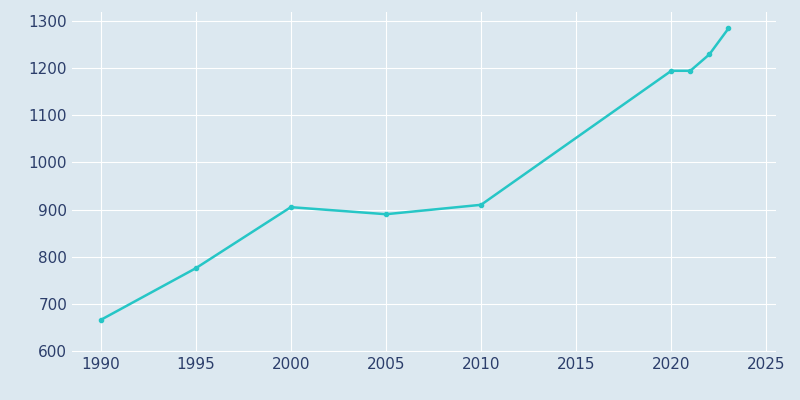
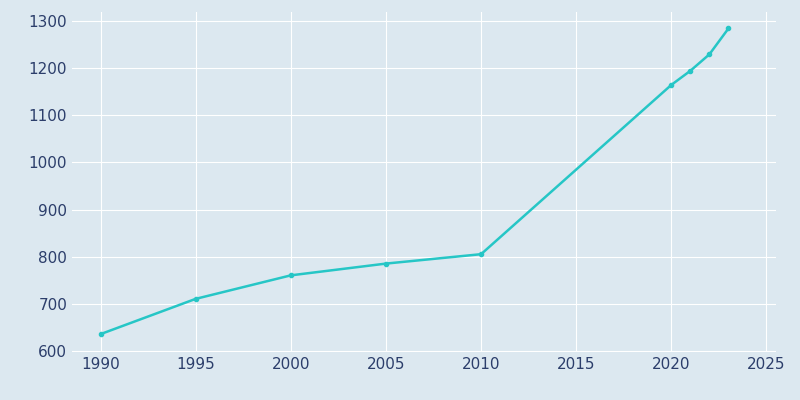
1990: 665 -> 635
1995: 775 -> 710
2000: 905 -> 760
2005: 890 -> 785
2010: 910 -> 805
2020: 1195 -> 1165
